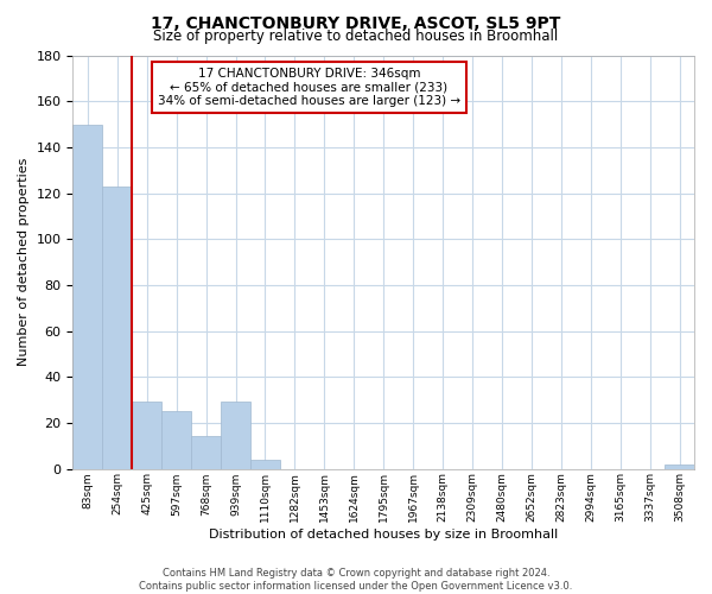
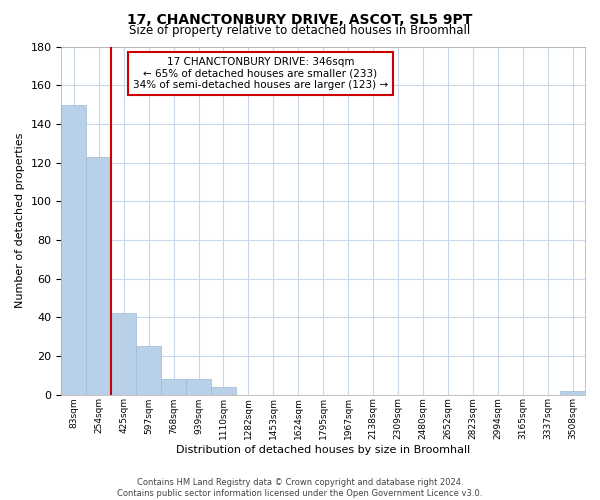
425sqm: 29 -> 42
768sqm: 14 -> 8
939sqm: 29 -> 8
